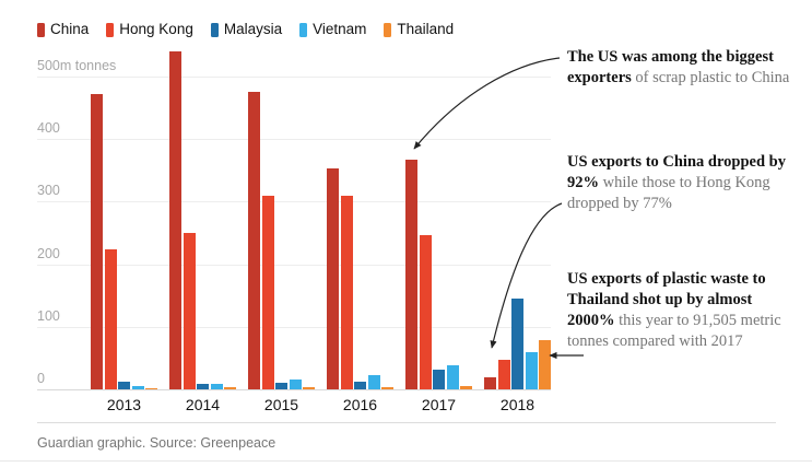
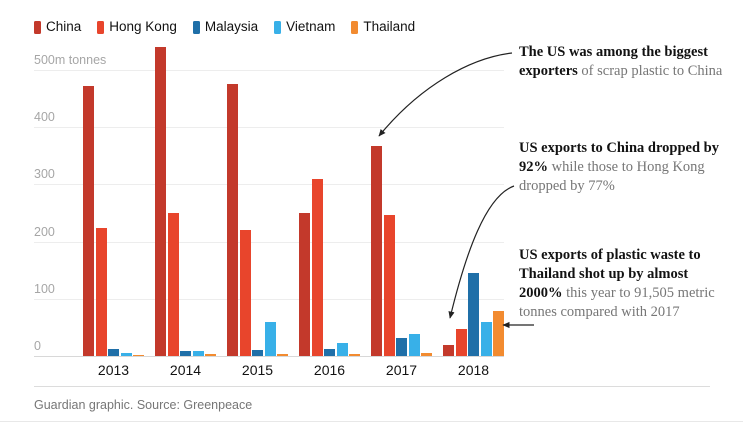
Hong Kong/2015: 310 -> 220
Vietnam/2015: 20 -> 60
China/2016: 350 -> 250
